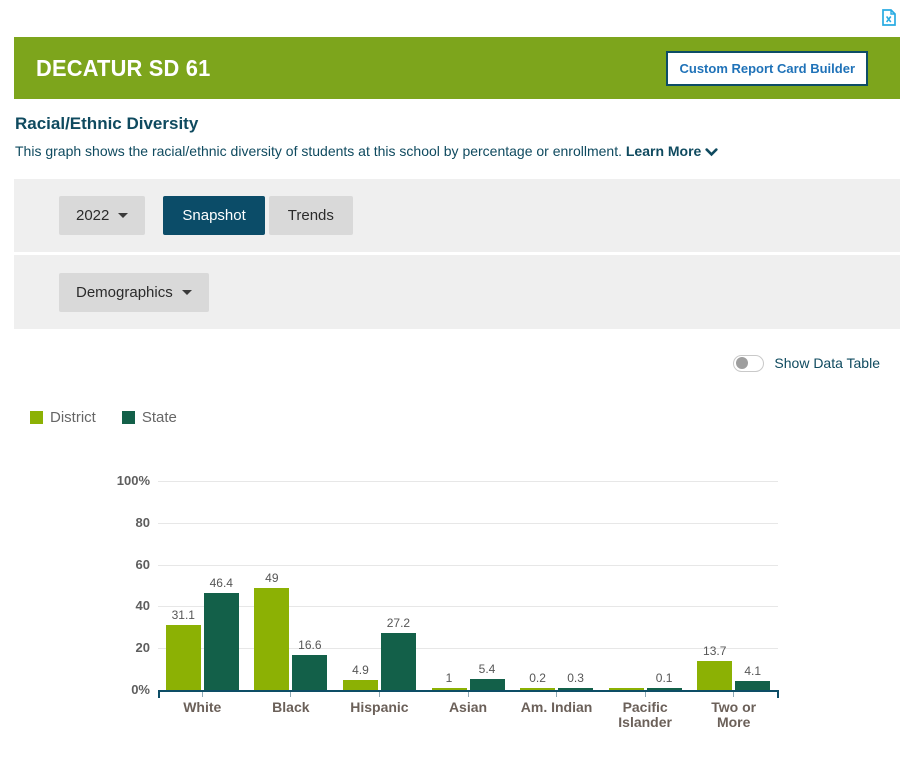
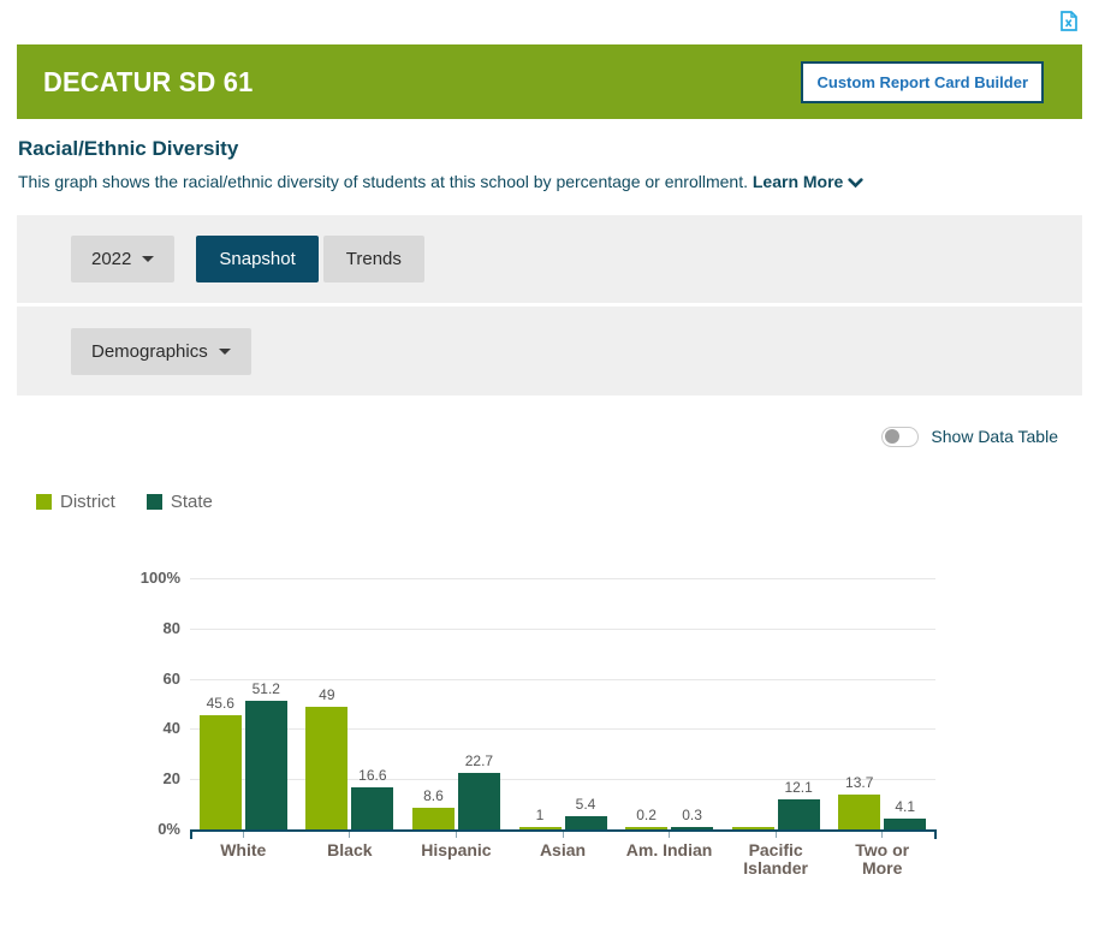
District/White: 31.1 -> 45.6
State/White: 46.4 -> 51.2
District/Hispanic: 4.9 -> 8.6
State/Hispanic: 27.2 -> 22.7
State/Pacific Islander: 0.1 -> 12.1
